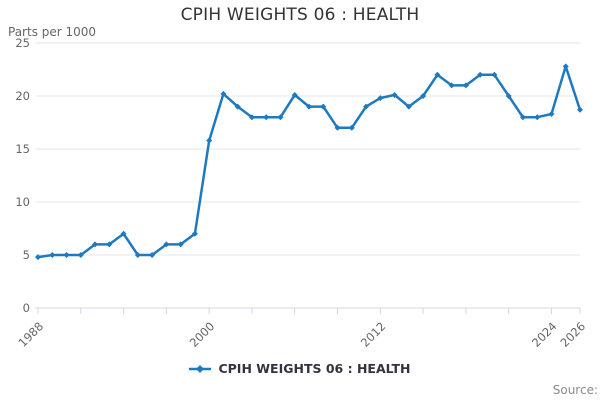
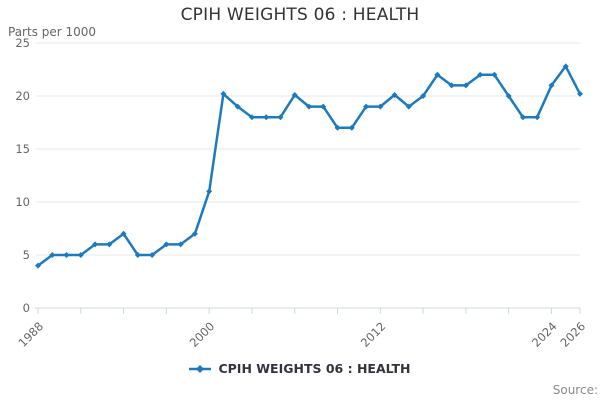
1988: 4.8 -> 4.0
2000: 15.8 -> 11.0
2012: 19.8 -> 19.0
2024: 18.3 -> 21.0
2026: 18.7 -> 20.2
